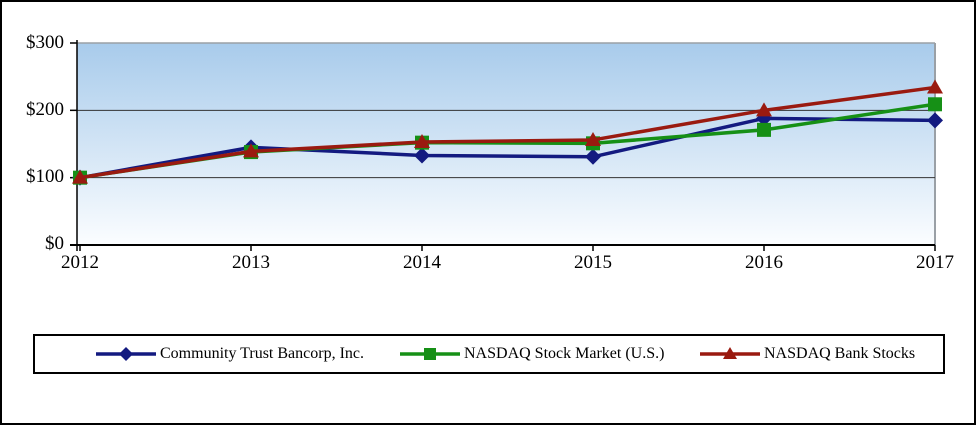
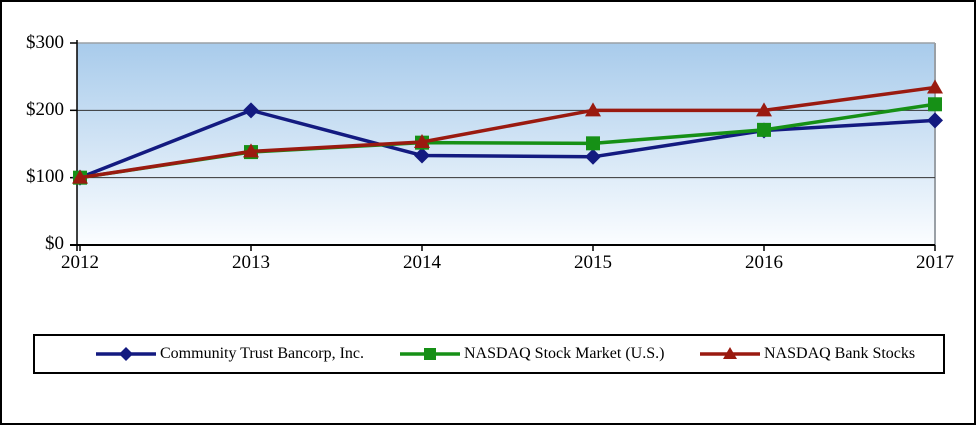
Community Trust Bancorp, Inc./2013: $140 -> $200
NASDAQ Bank Stocks/2015: $160 -> $200
Community Trust Bancorp, Inc./2016: $190 -> $170
